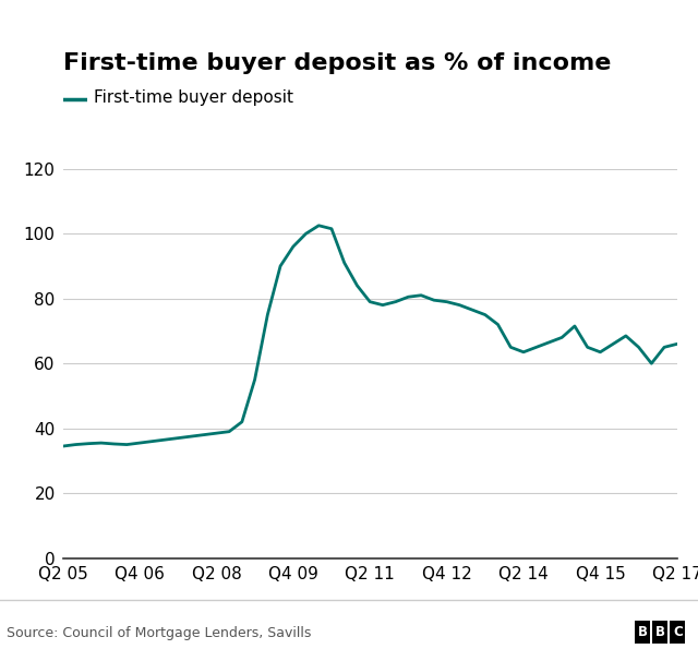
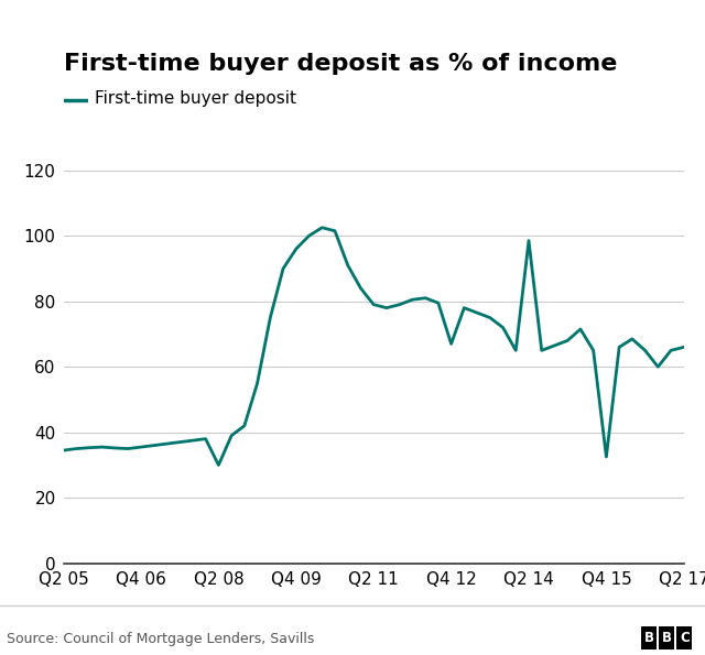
Q2 08: 38.5 -> 30.0
Q4 12: 79.0 -> 67.0
Q2 14: 63.5 -> 98.5
Q4 15: 63.5 -> 32.5
